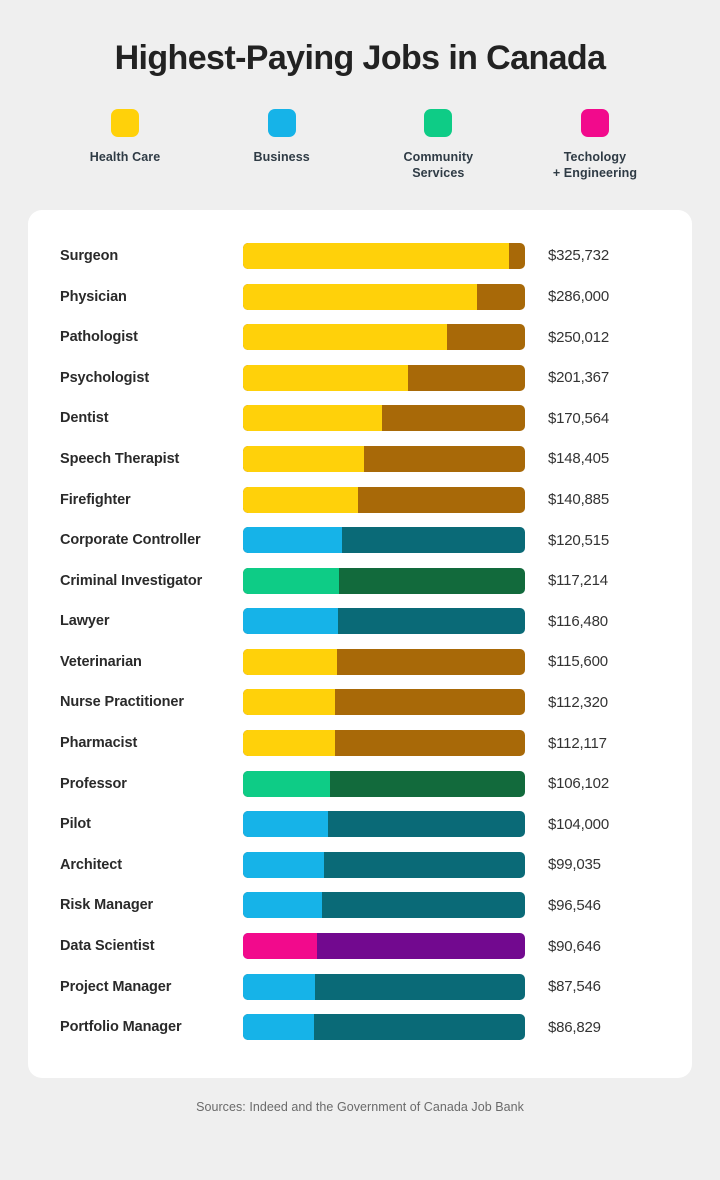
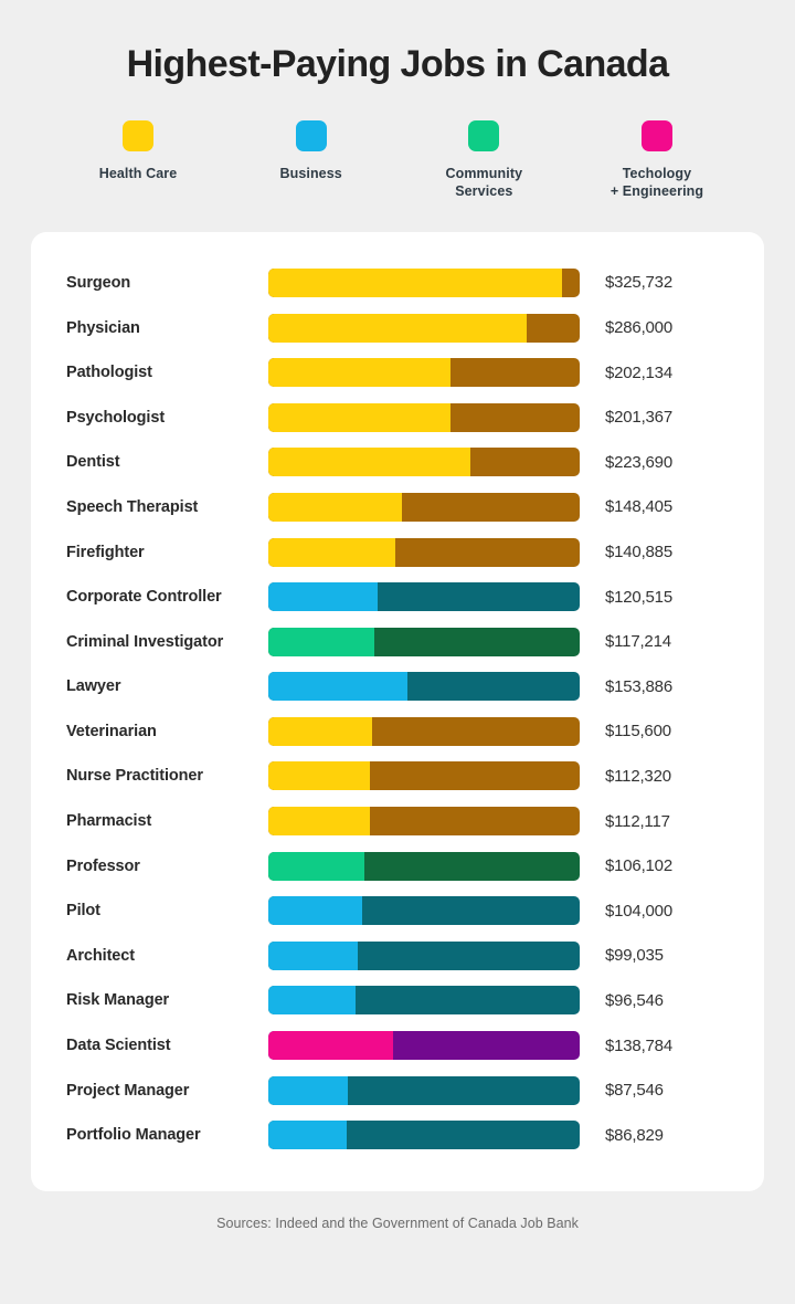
Pathologist: $250,012 -> $202,134
Dentist: $170,564 -> $223,690
Lawyer: $116,480 -> $153,886
Data Scientist: $90,646 -> $138,784
